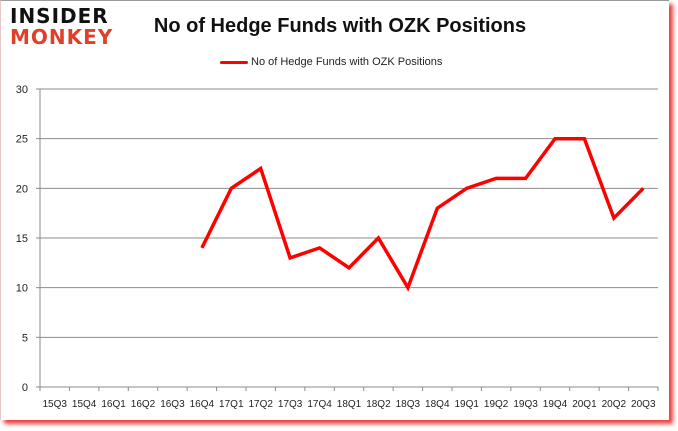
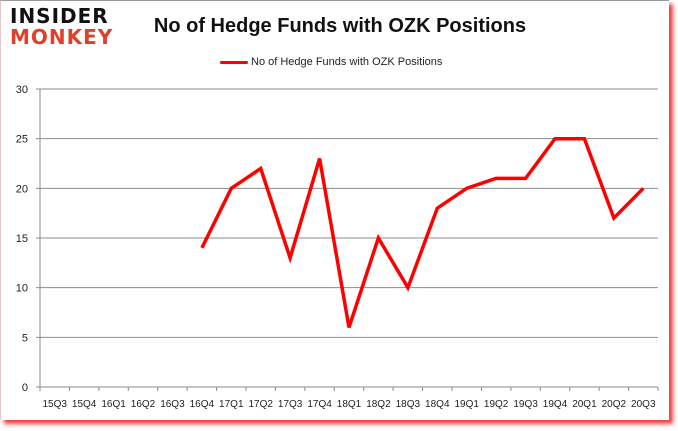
17Q4: 14 -> 23
18Q1: 12 -> 6
